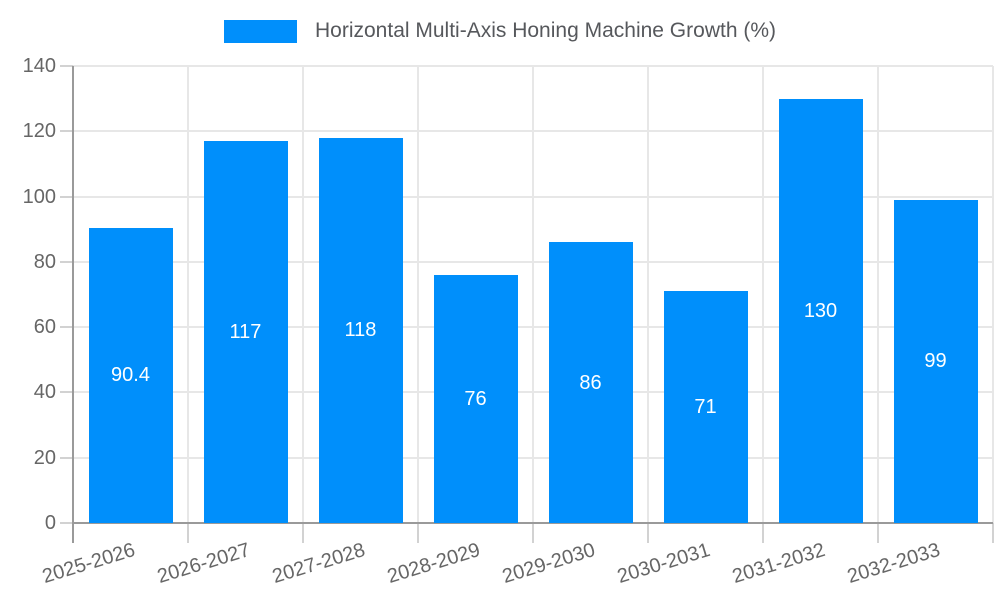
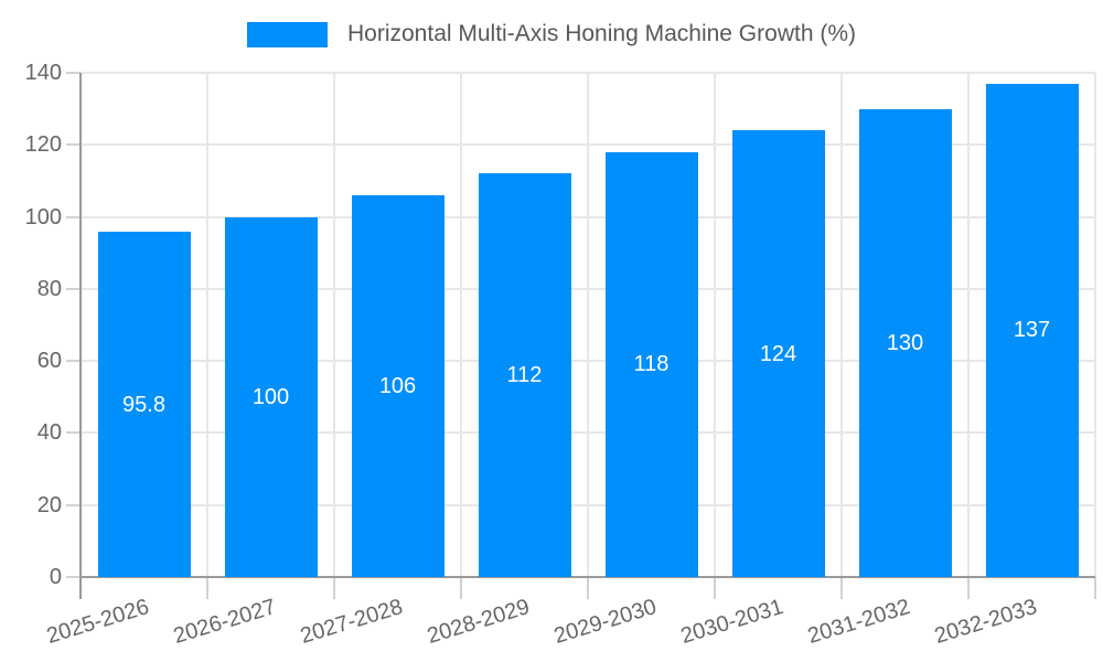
2025-2026: 90.4 -> 95.8
2026-2027: 117 -> 100
2027-2028: 118 -> 106
2028-2029: 76 -> 112
2029-2030: 86 -> 118
2030-2031: 71 -> 124
2032-2033: 99 -> 137
